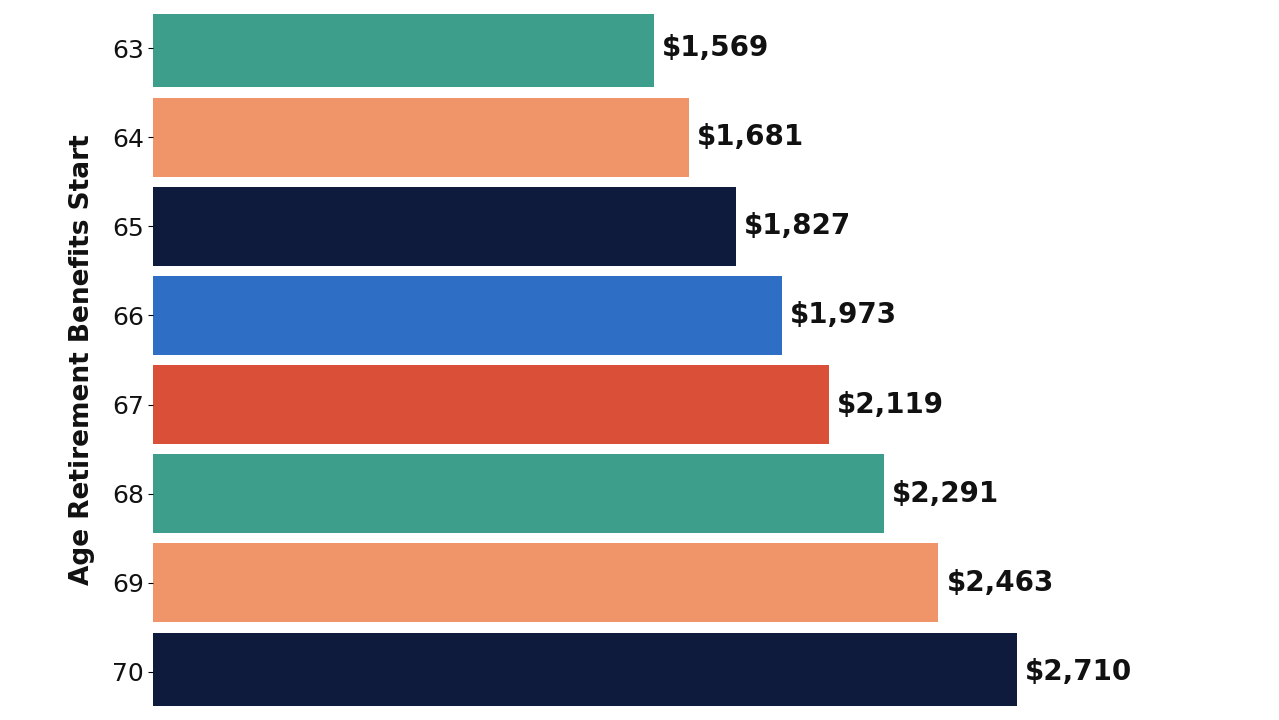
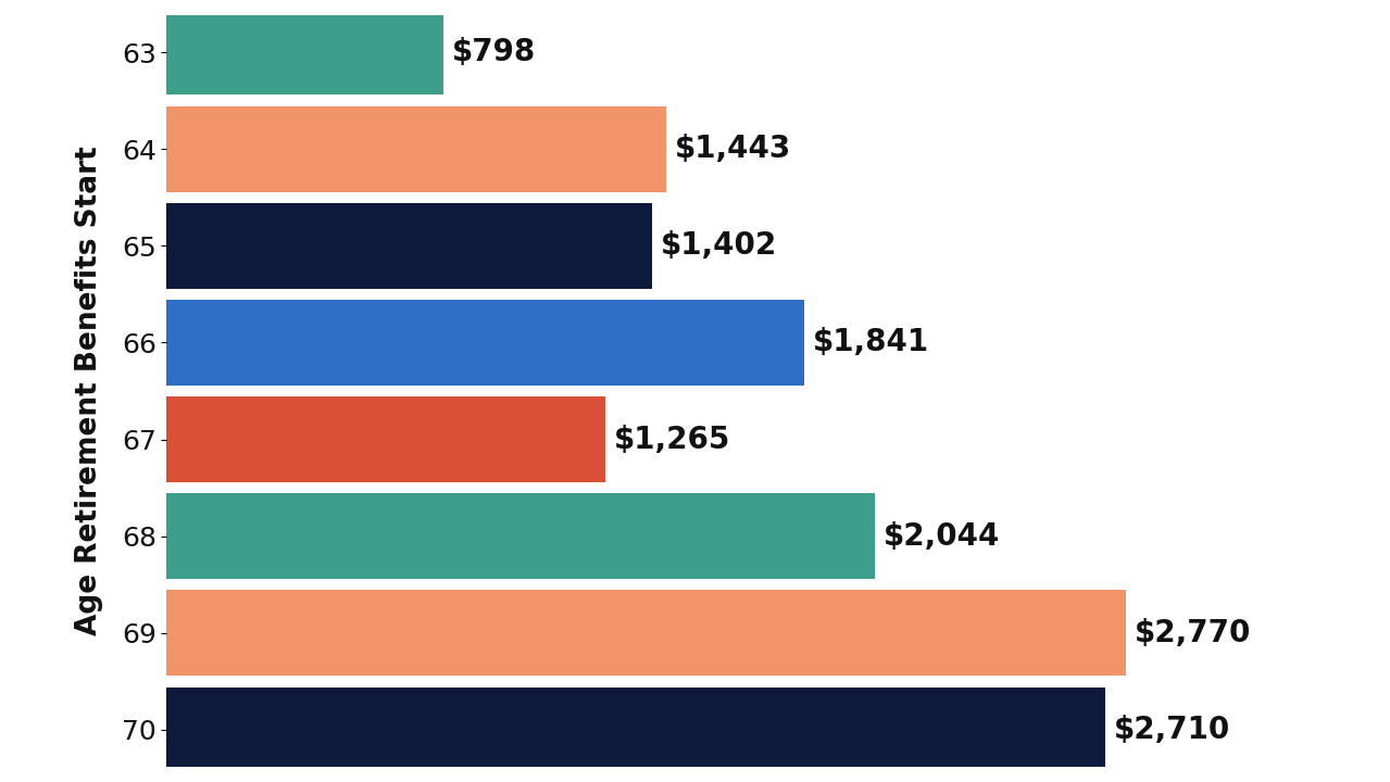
63: $1,569 -> $798
64: $1,681 -> $1,443
65: $1,827 -> $1,402
66: $1,973 -> $1,841
67: $2,119 -> $1,265
68: $2,291 -> $2,044
69: $2,463 -> $2,770
